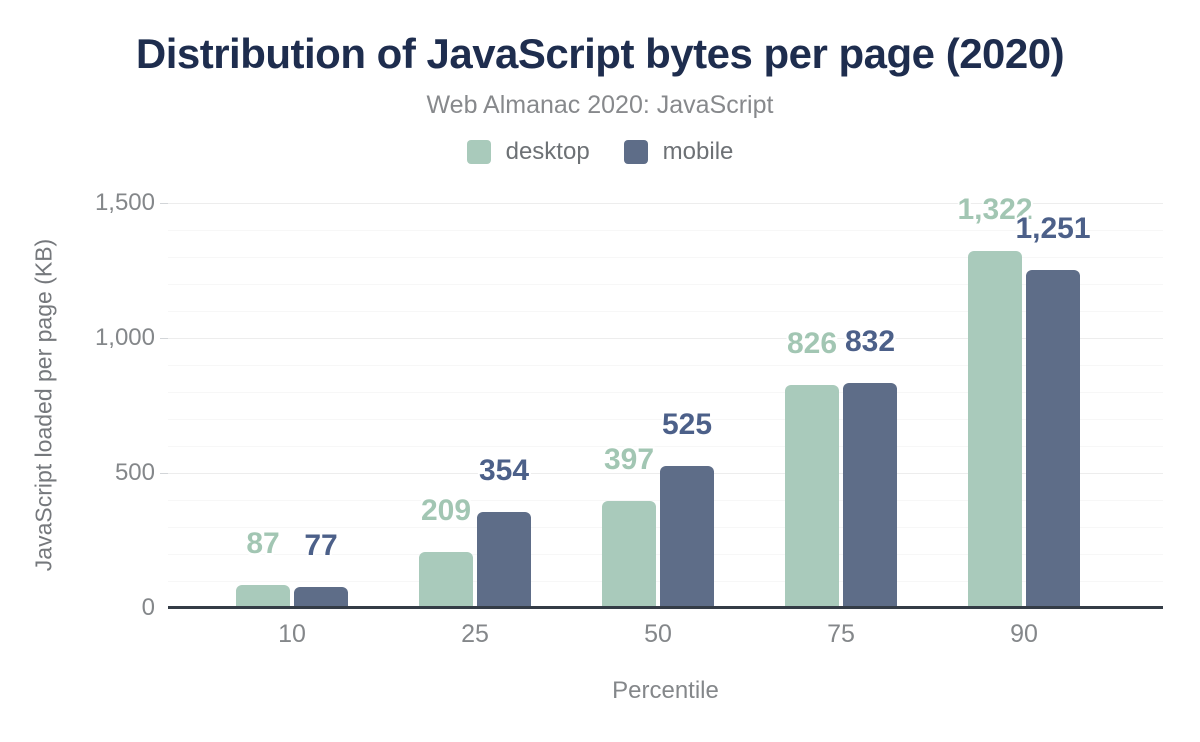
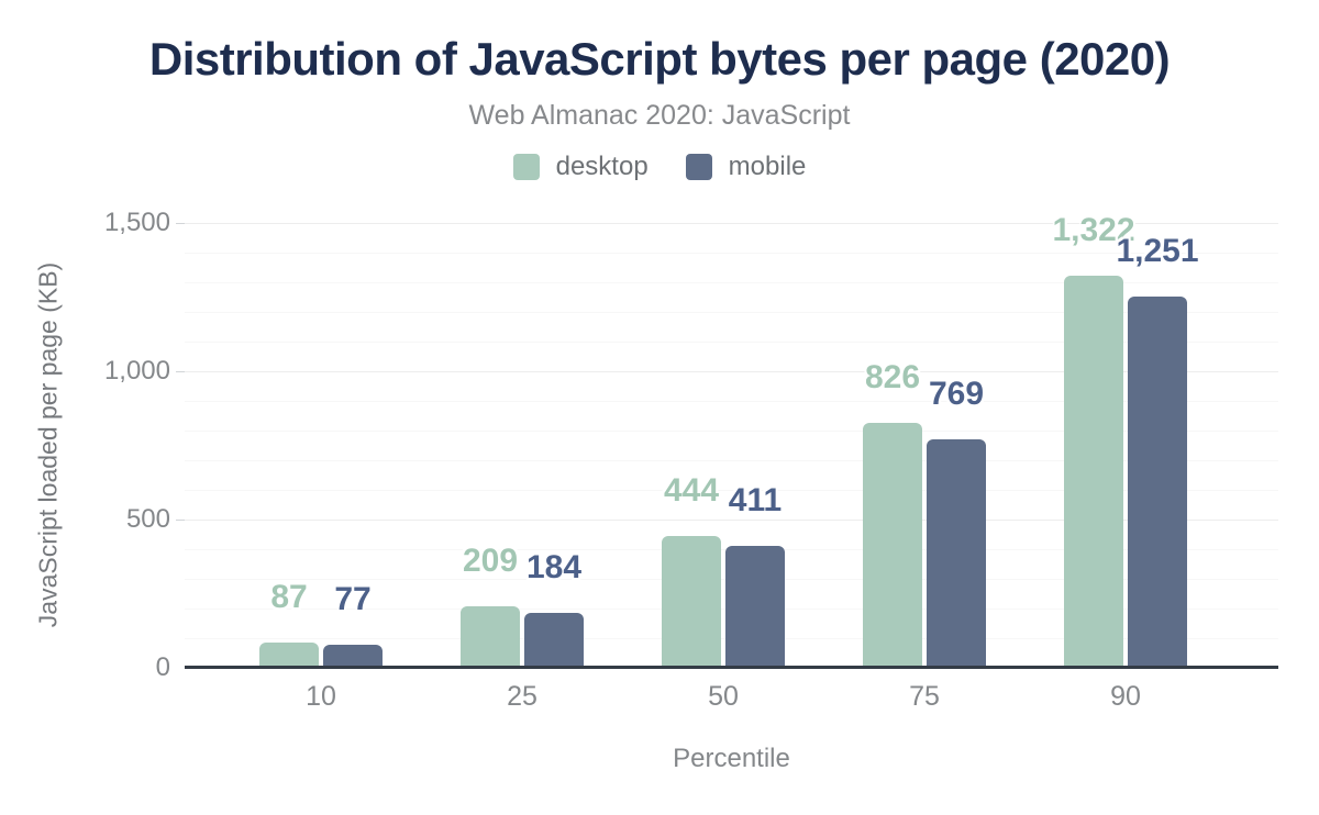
mobile/25: 354 -> 184
desktop/50: 397 -> 444
mobile/50: 525 -> 411
mobile/75: 832 -> 769
